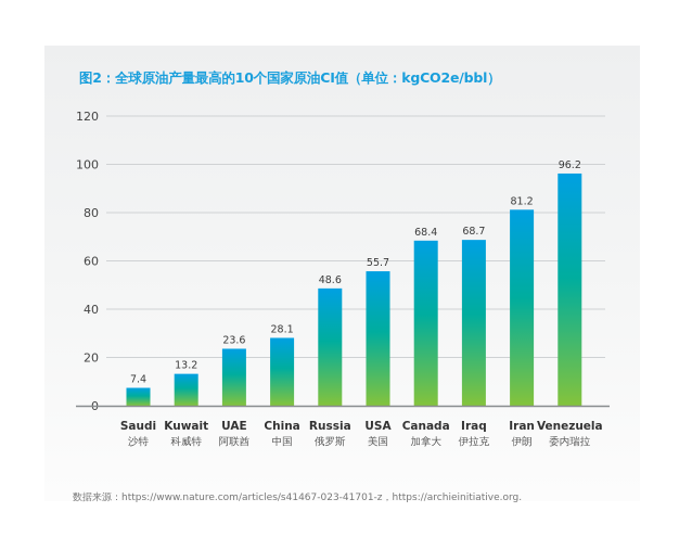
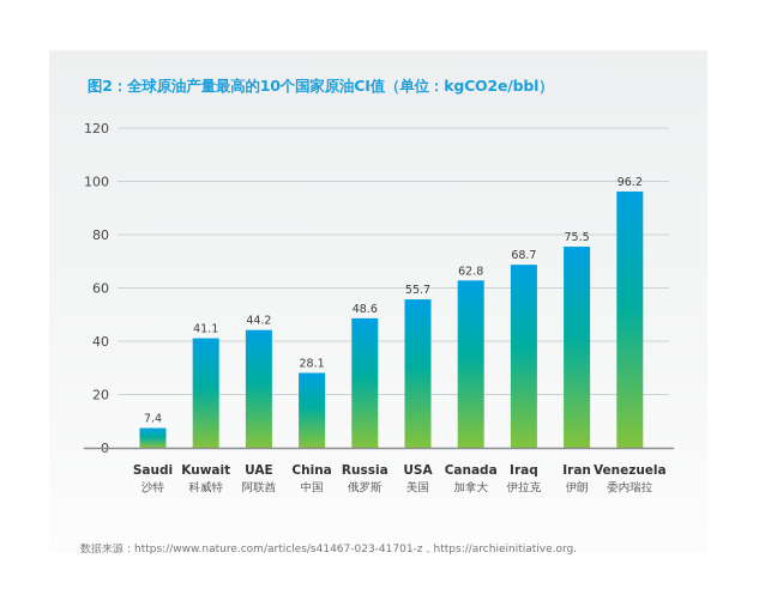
Kuwait: 13.2 -> 41.1
UAE: 23.6 -> 44.2
Canada: 68.4 -> 62.8
Iran: 81.2 -> 75.5
